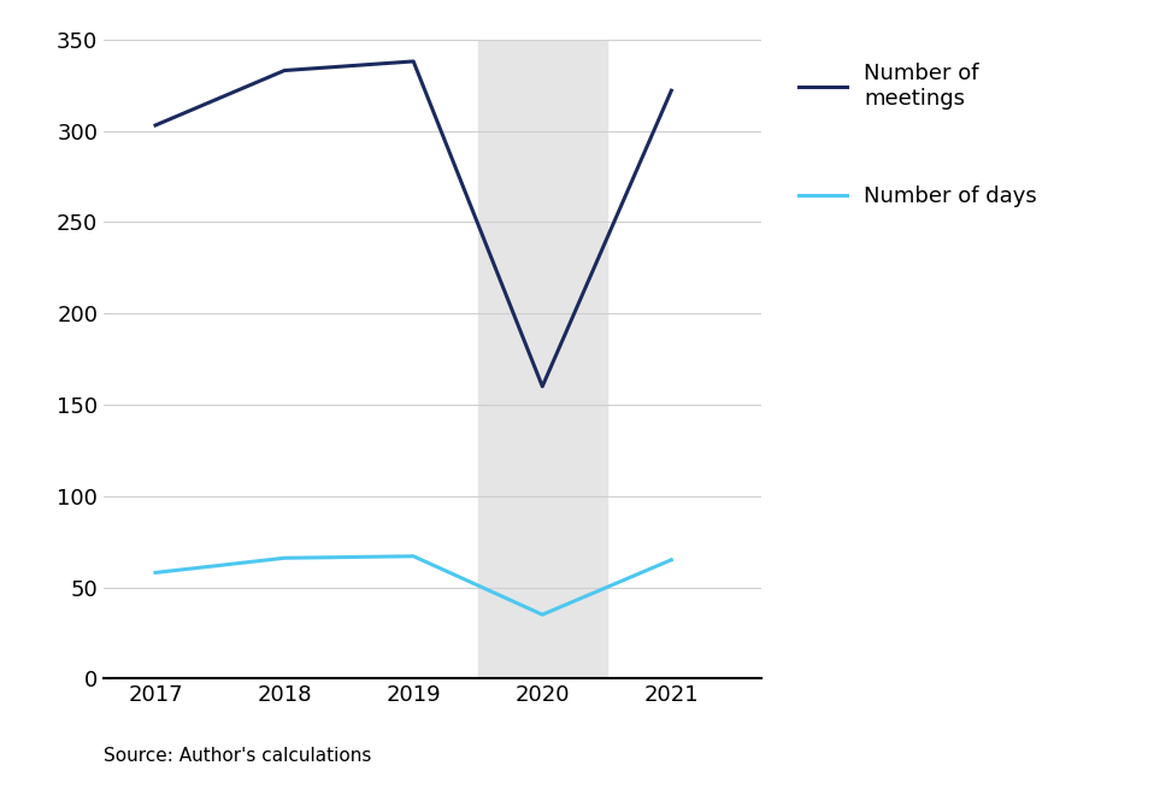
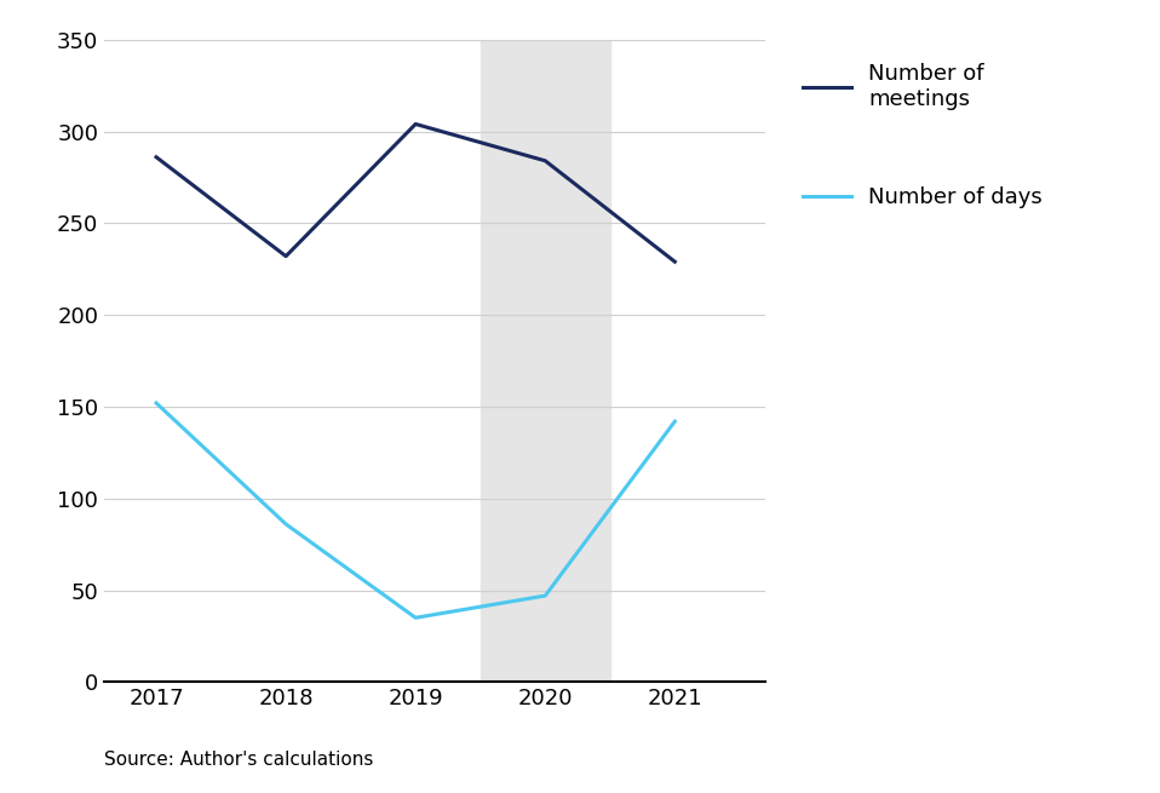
Number of meetings/2017: 303 -> 286
Number of days/2017: 58 -> 152
Number of meetings/2018: 333 -> 232
Number of days/2018: 66 -> 86
Number of meetings/2019: 338 -> 304
Number of days/2019: 67 -> 35
Number of meetings/2020: 160 -> 284
Number of days/2020: 35 -> 47
Number of meetings/2021: 322 -> 229
Number of days/2021: 65 -> 142
